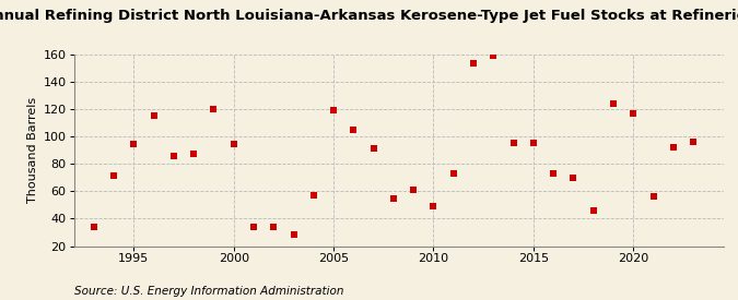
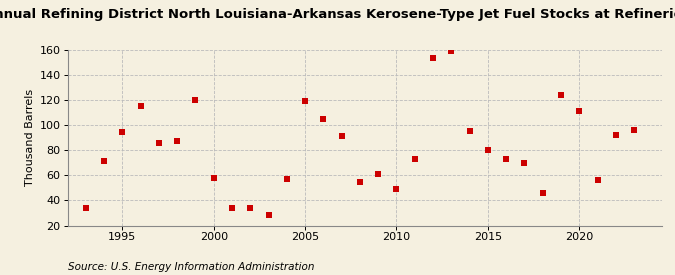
2000: 94 -> 58
2015: 95 -> 80
2020: 117 -> 111
